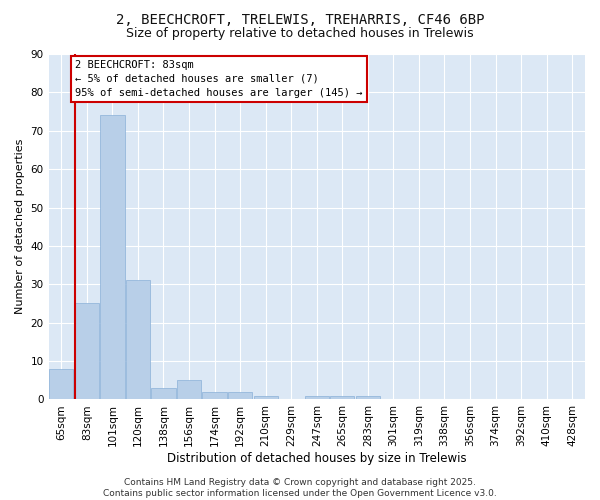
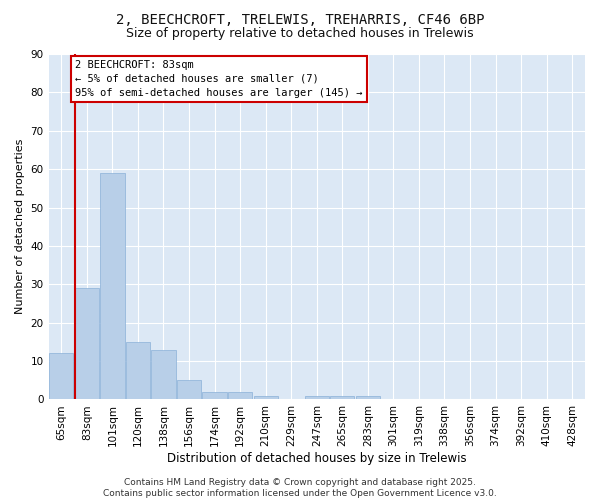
65sqm: 8 -> 12
83sqm: 25 -> 29
101sqm: 74 -> 59
120sqm: 31 -> 15
138sqm: 3 -> 13
